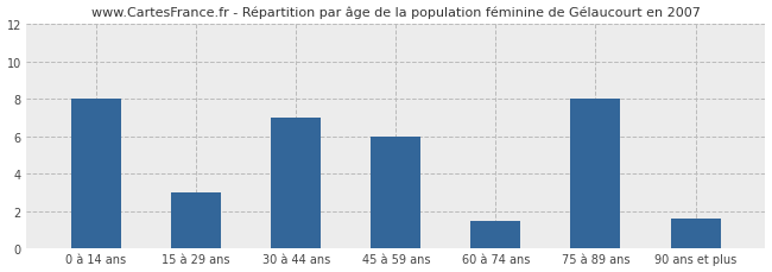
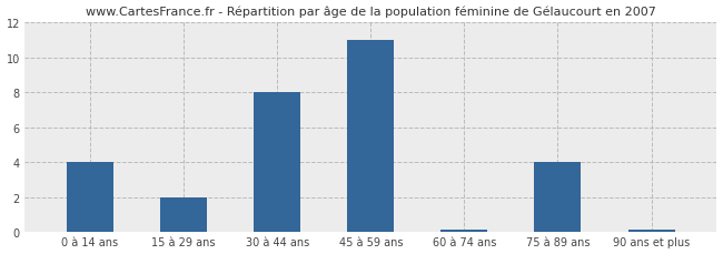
0 à 14 ans: 8.0 -> 4.0
15 à 29 ans: 3.0 -> 2.0
30 à 44 ans: 7.0 -> 8.0
45 à 59 ans: 6.0 -> 11.0
60 à 74 ans: 1.5 -> 0.1
75 à 89 ans: 8.0 -> 4.0
90 ans et plus: 1.6 -> 0.1
